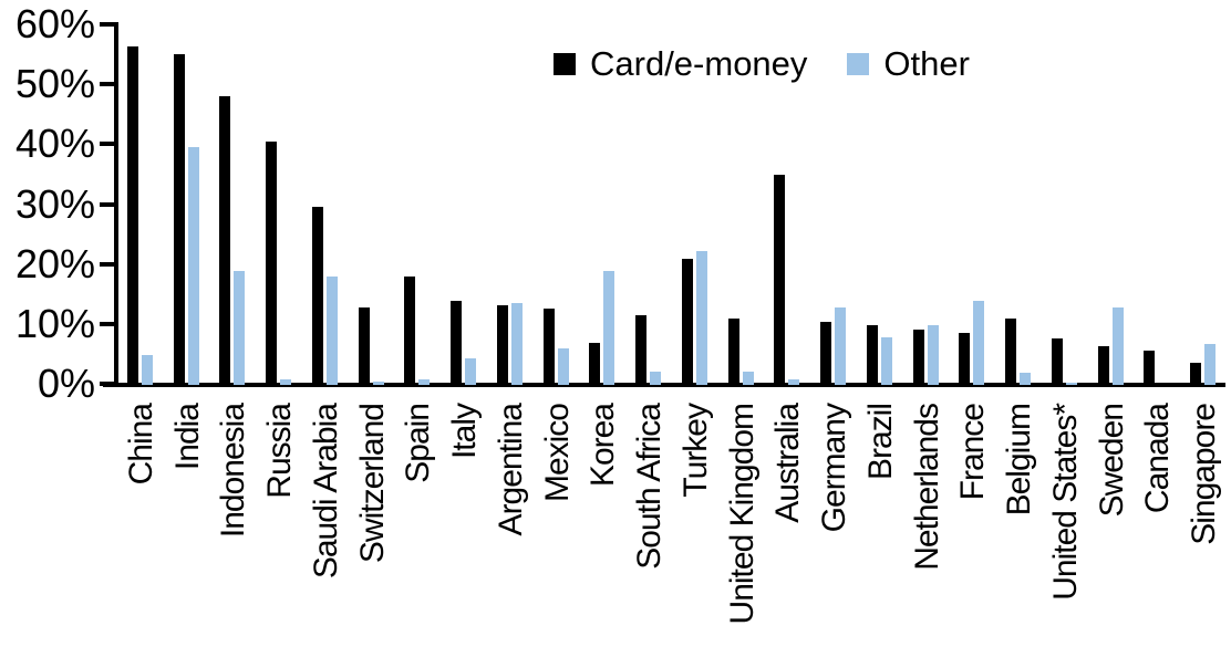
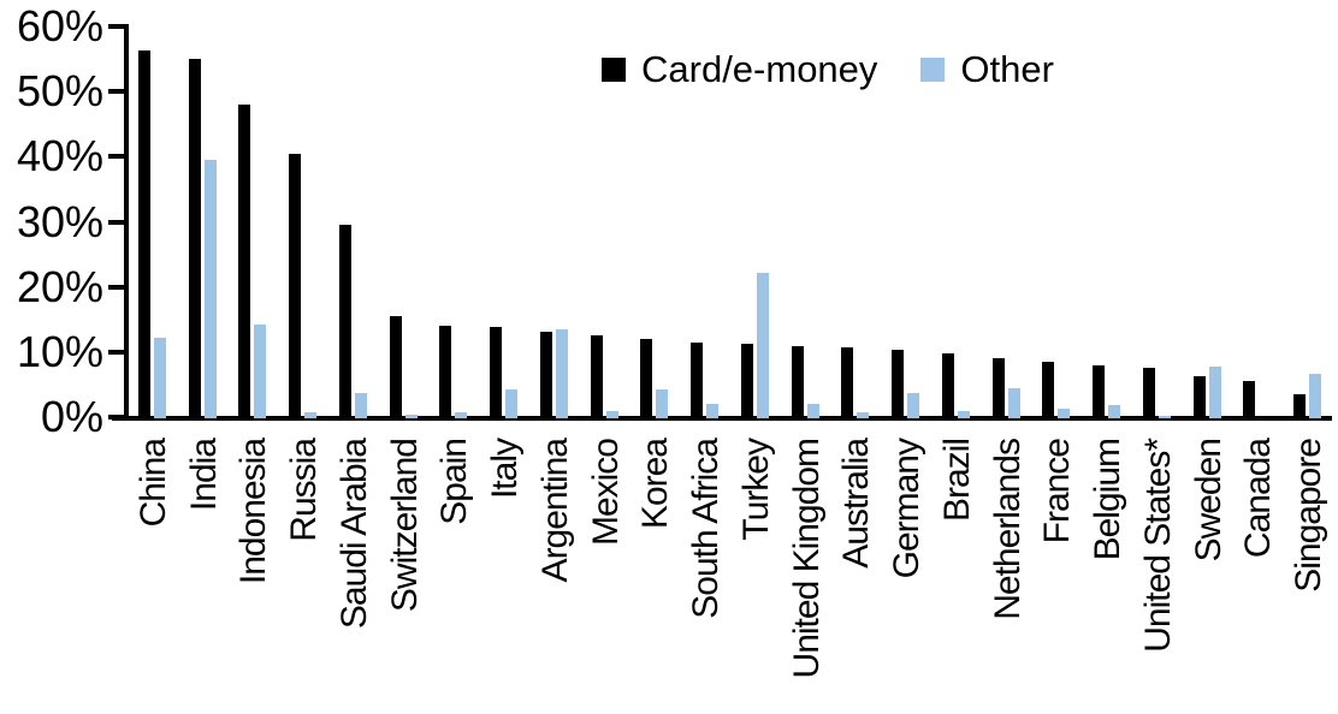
Other/China: 5% -> 12%
Other/Indonesia: 19% -> 14%
Other/Saudi Arabia: 18% -> 4%
Card/e-money/Switzerland: 13% -> 16%
Card/e-money/Spain: 18% -> 14%
Other/Mexico: 6% -> 1%
Card/e-money/Korea: 7% -> 12%
Other/Korea: 19% -> 4%
Card/e-money/Turkey: 21% -> 11%
Card/e-money/Australia: 35% -> 11%
Other/Germany: 13% -> 4%
Other/Brazil: 8% -> 1%
Other/Netherlands: 10% -> 5%
Other/France: 14% -> 2%
Card/e-money/Belgium: 11% -> 8%
Other/Sweden: 13% -> 8%
